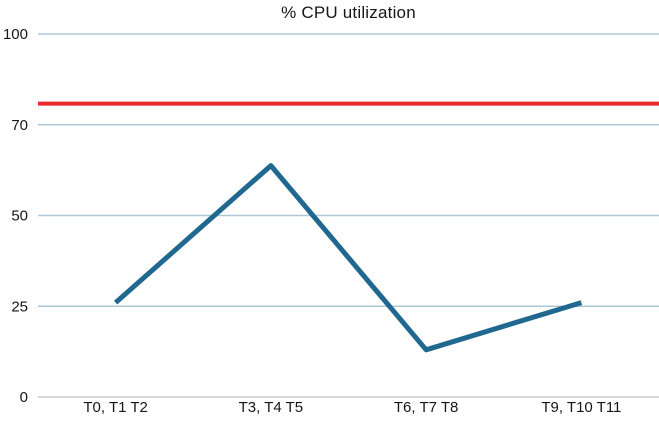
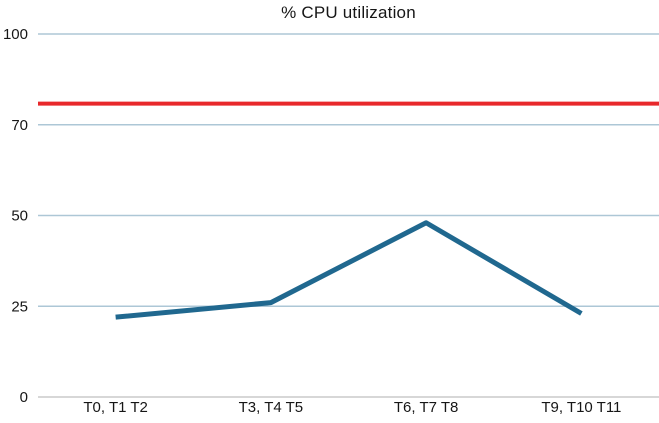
T0, T1 T2: 26 -> 22
T3, T4 T5: 61 -> 26
T6, T7 T8: 13 -> 48
T9, T10 T11: 26 -> 23
